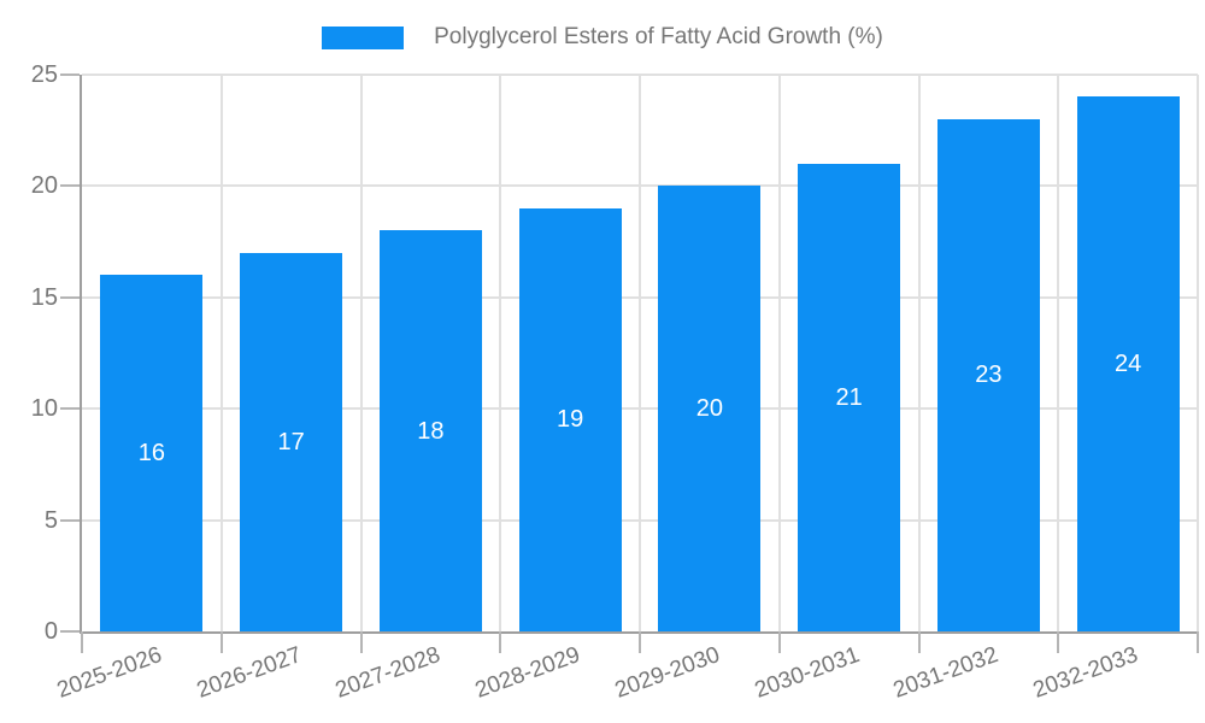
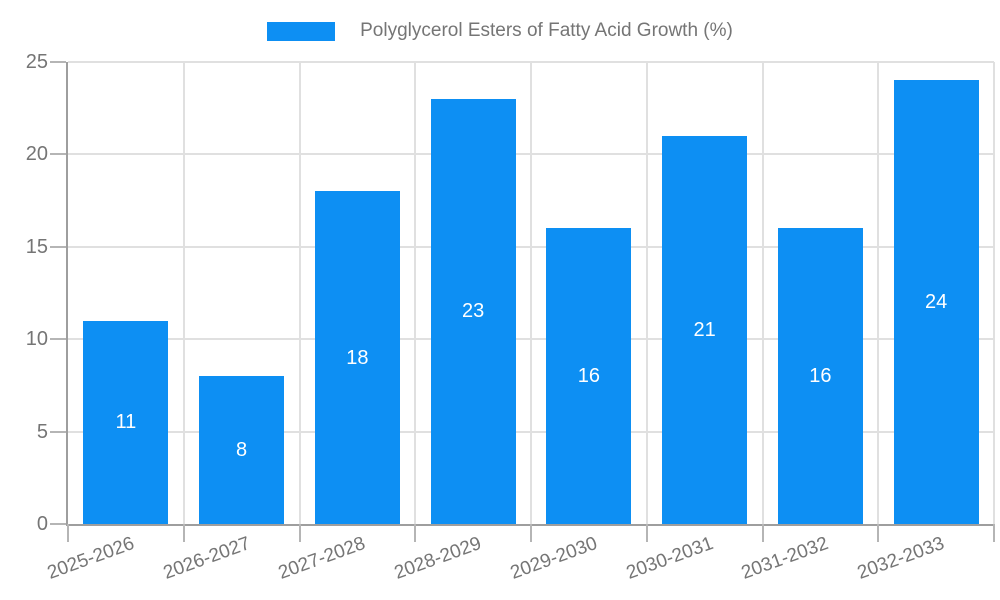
2025-2026: 16 -> 11
2026-2027: 17 -> 8
2028-2029: 19 -> 23
2029-2030: 20 -> 16
2031-2032: 23 -> 16
